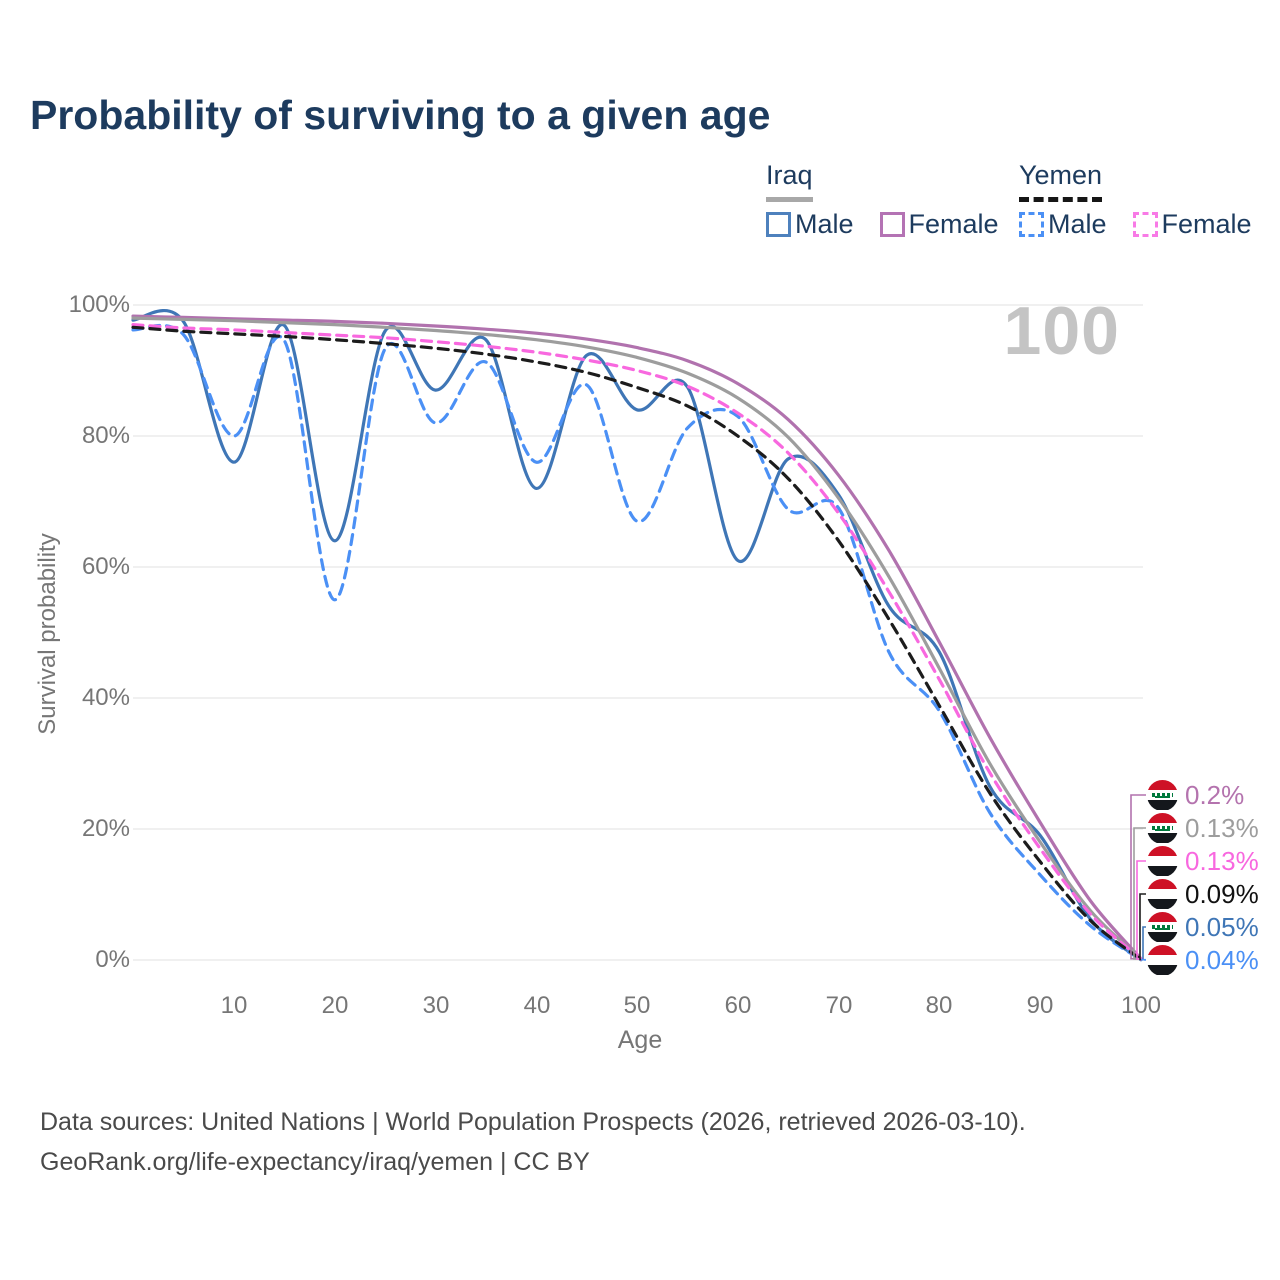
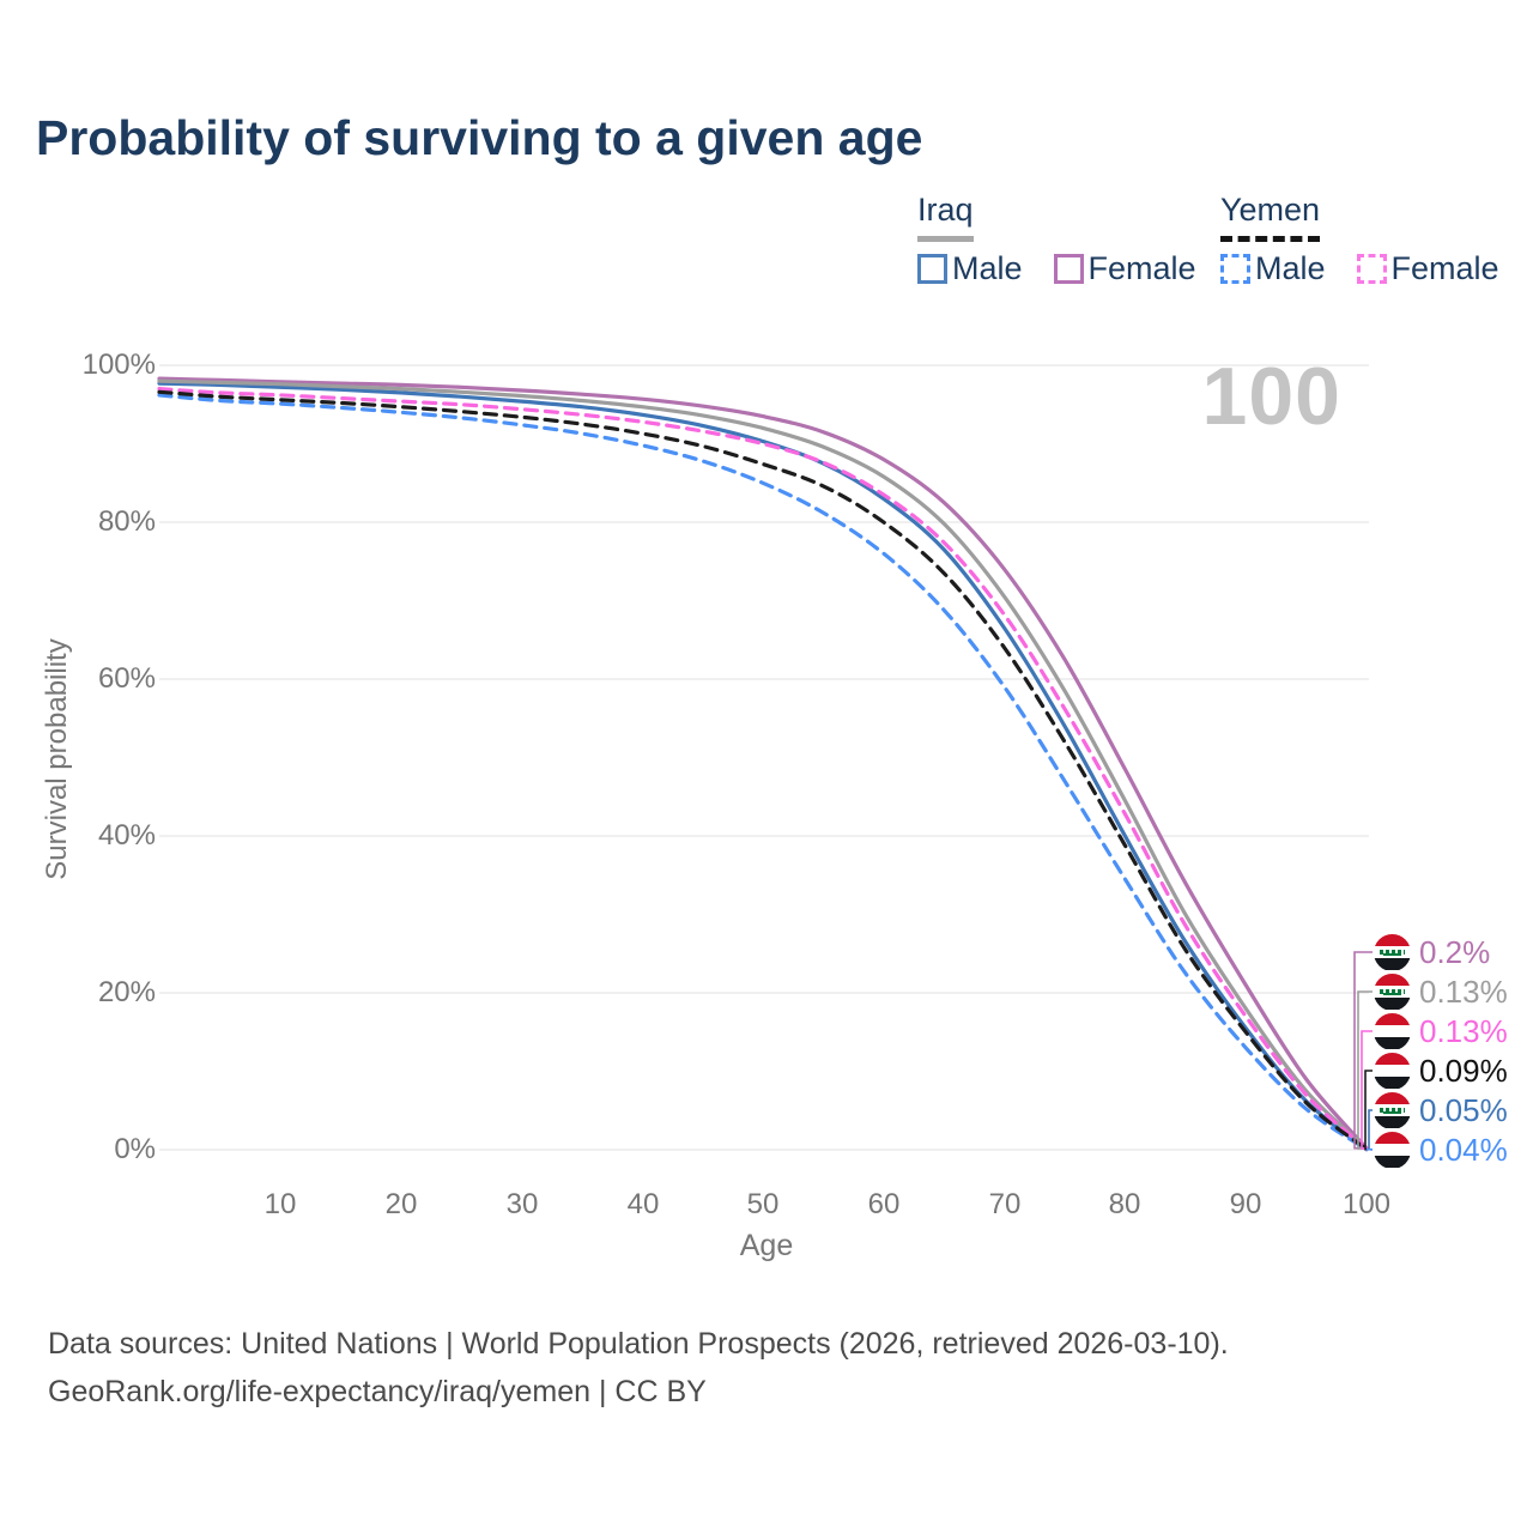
Iraq Male/10: 76% -> 97%
Yemen Male/10: 80% -> 95%
Iraq Male/20: 64% -> 96%
Yemen Male/20: 55% -> 94%
Iraq Male/30: 87% -> 95%
Yemen Male/30: 82% -> 92%
Iraq Male/40: 72% -> 94%
Yemen Male/40: 76% -> 90%
Iraq Male/50: 84% -> 90%
Yemen Male/50: 67% -> 85%
Iraq Male/60: 61% -> 83%
Yemen Male/60: 83% -> 76%
Iraq Male/70: 71% -> 66%
Yemen Male/70: 69% -> 59%
Iraq Male/80: 47% -> 40%
Yemen Male/80: 38% -> 34%
Iraq Male/90: 19% -> 16%
